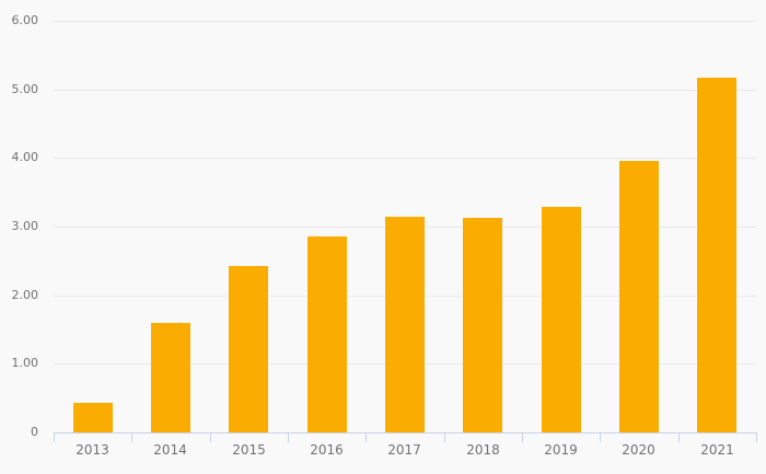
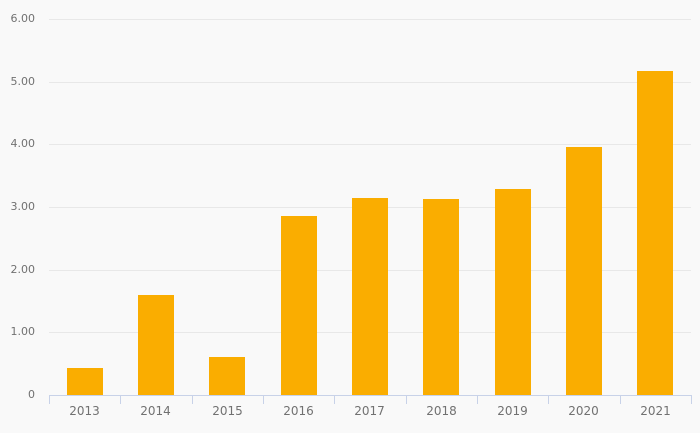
2015: 2.4 -> 0.6
